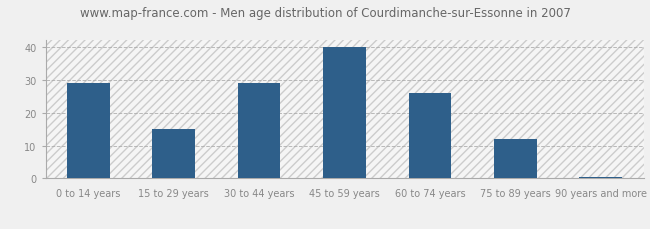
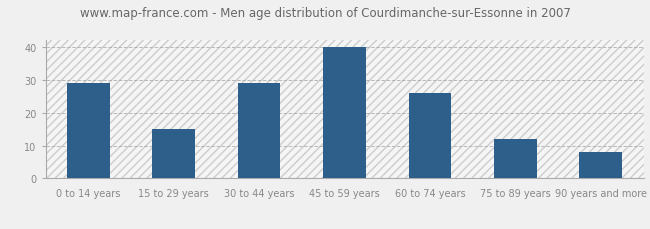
90 years and more: 0.5 -> 8.0
